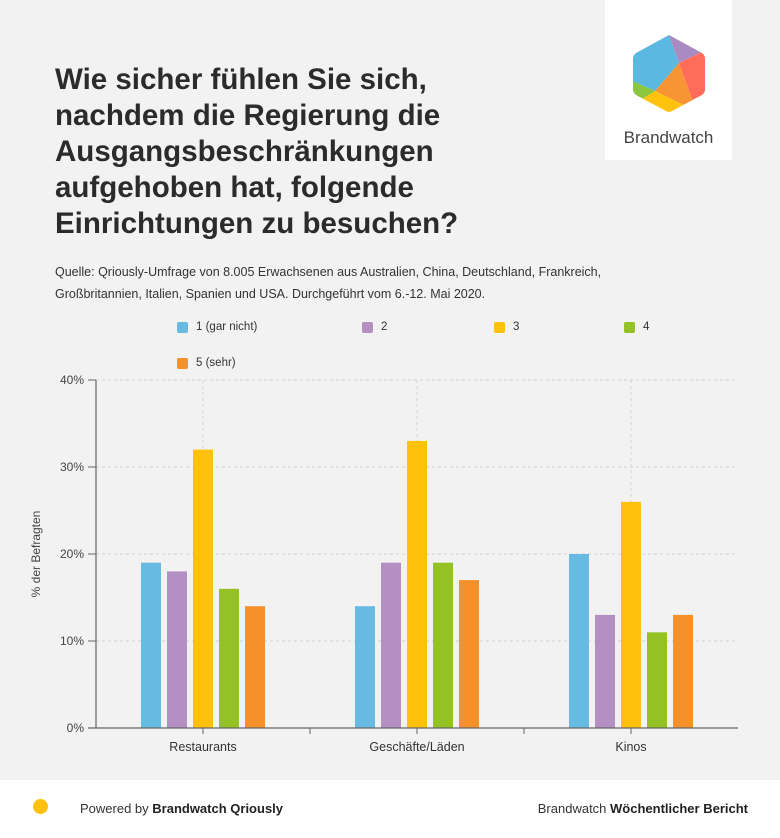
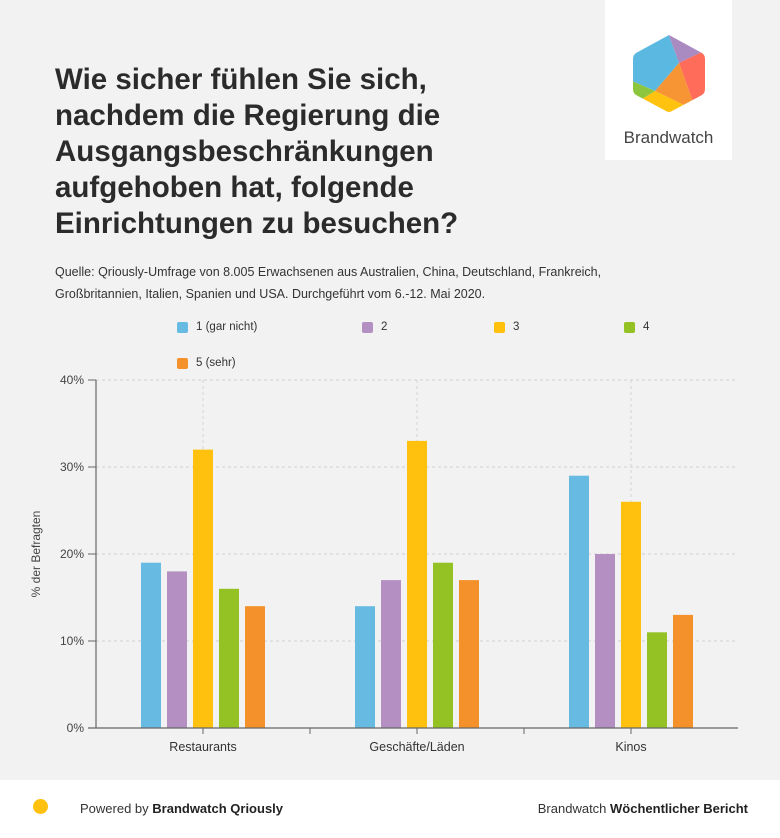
2/Geschäfte/Läden: 19% -> 17%
1 (gar nicht)/Kinos: 20% -> 29%
2/Kinos: 13% -> 20%
